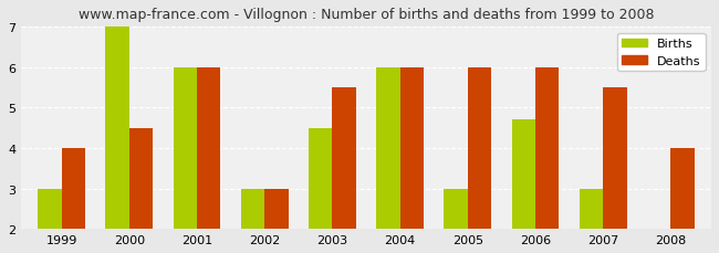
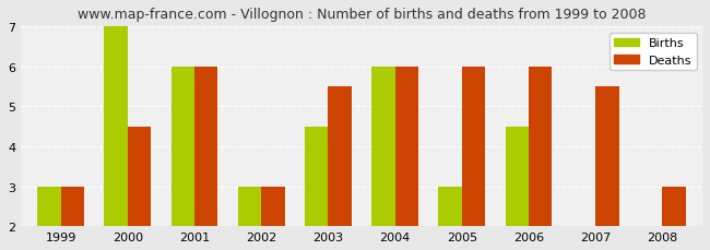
Deaths/1999: 4.0 -> 3.0
Births/2006: 4.7 -> 4.5
Births/2007: 3.0 -> 2.0
Deaths/2008: 4.0 -> 3.0
